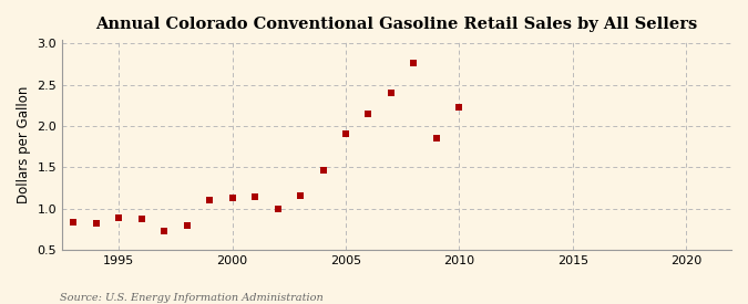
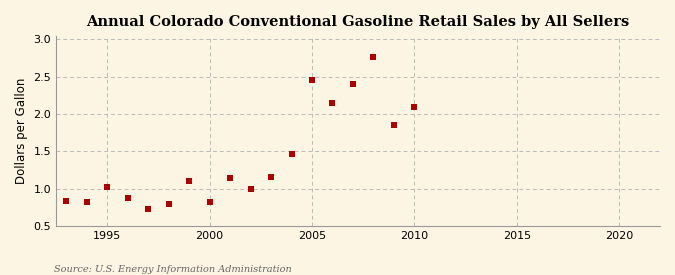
1995: 0.89 -> 1.02
2000: 1.13 -> 0.82
2005: 1.90 -> 2.46
2010: 2.23 -> 2.10
